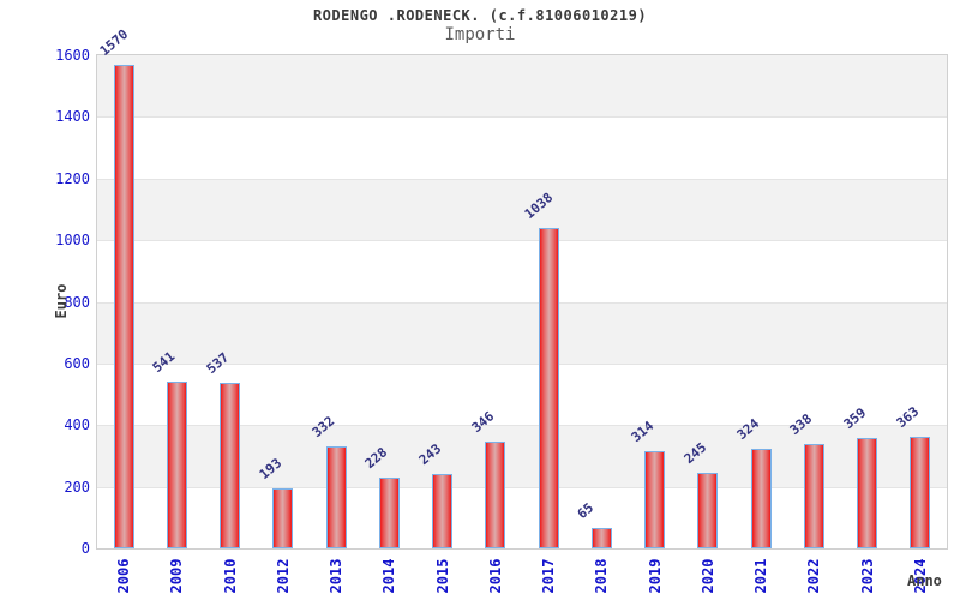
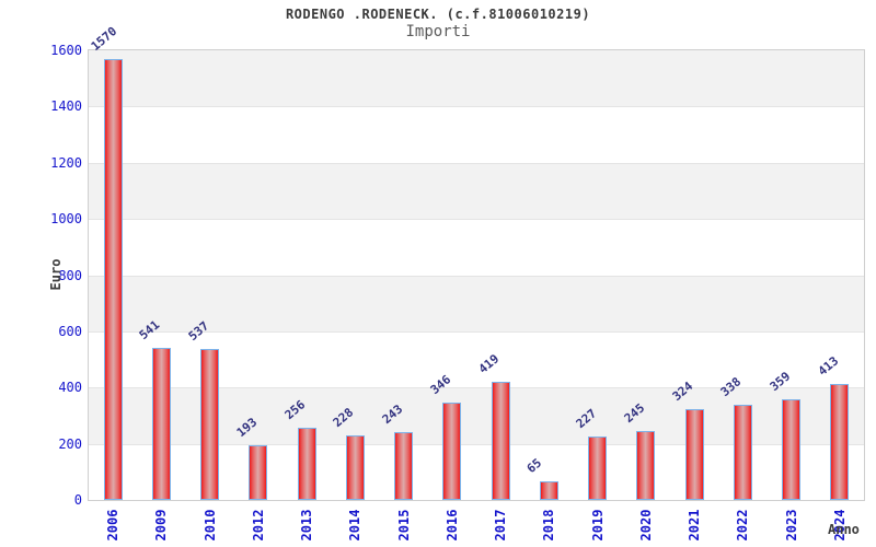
2013: 332 -> 256
2017: 1038 -> 419
2019: 314 -> 227
2024: 363 -> 413
